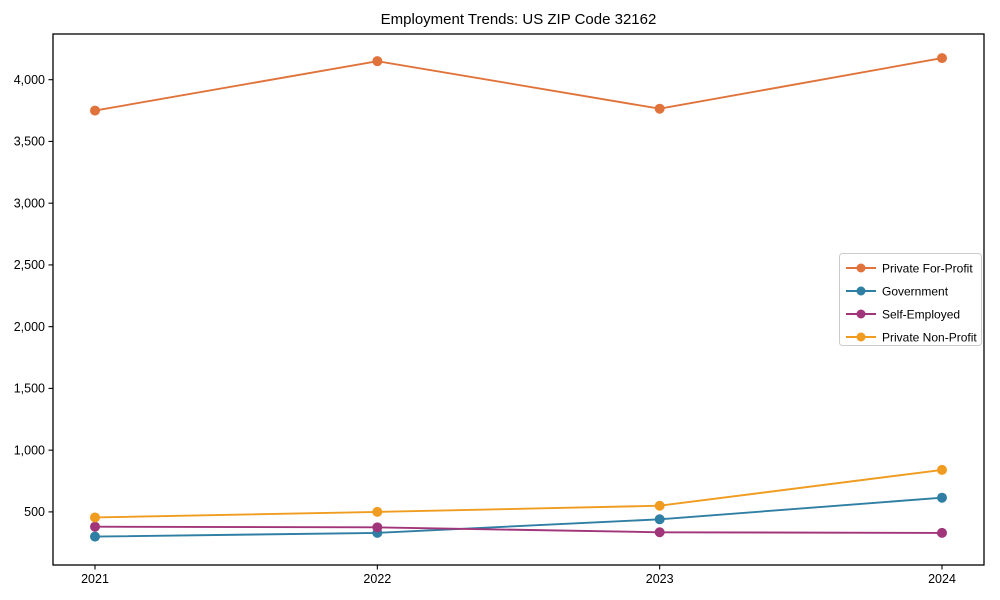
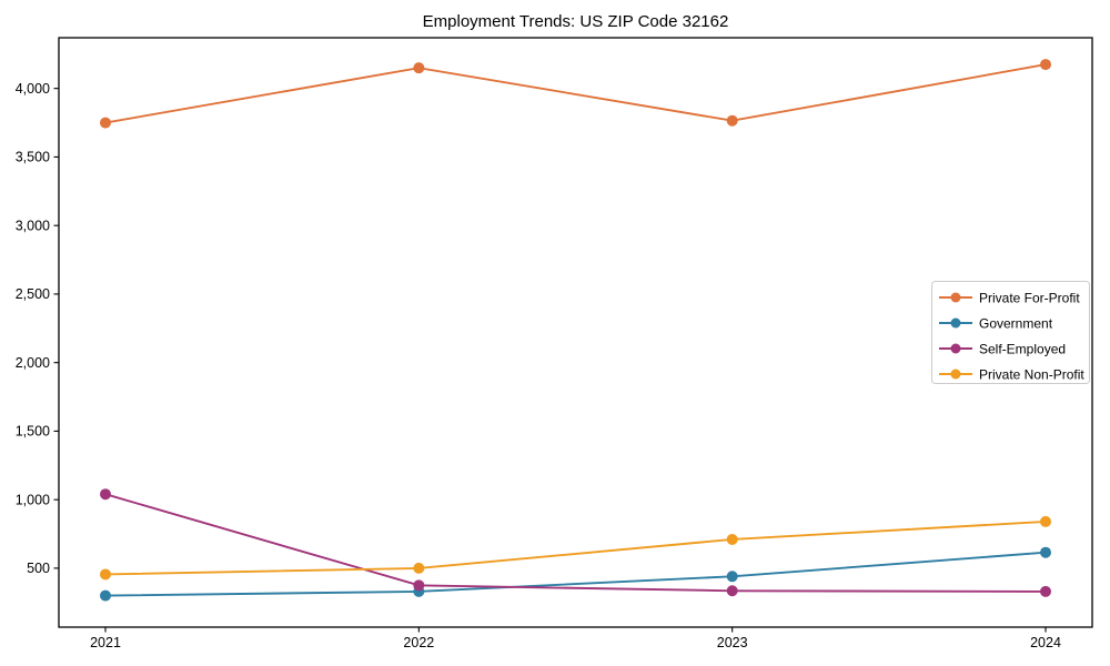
Self-Employed/2021: 380 -> 1040
Private Non-Profit/2023: 550 -> 710
